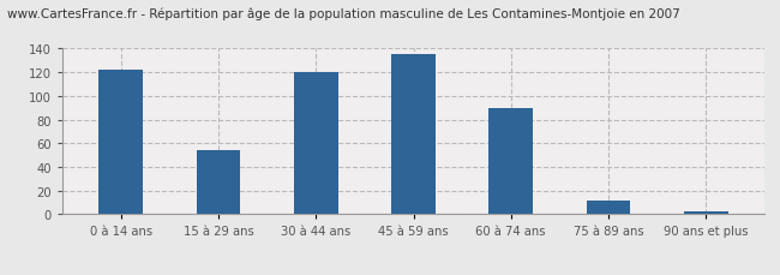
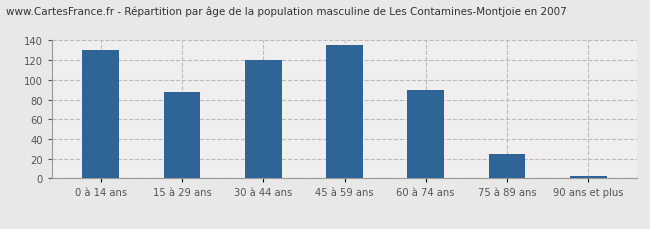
0 à 14 ans: 122 -> 130
15 à 29 ans: 54 -> 88
75 à 89 ans: 12 -> 25
